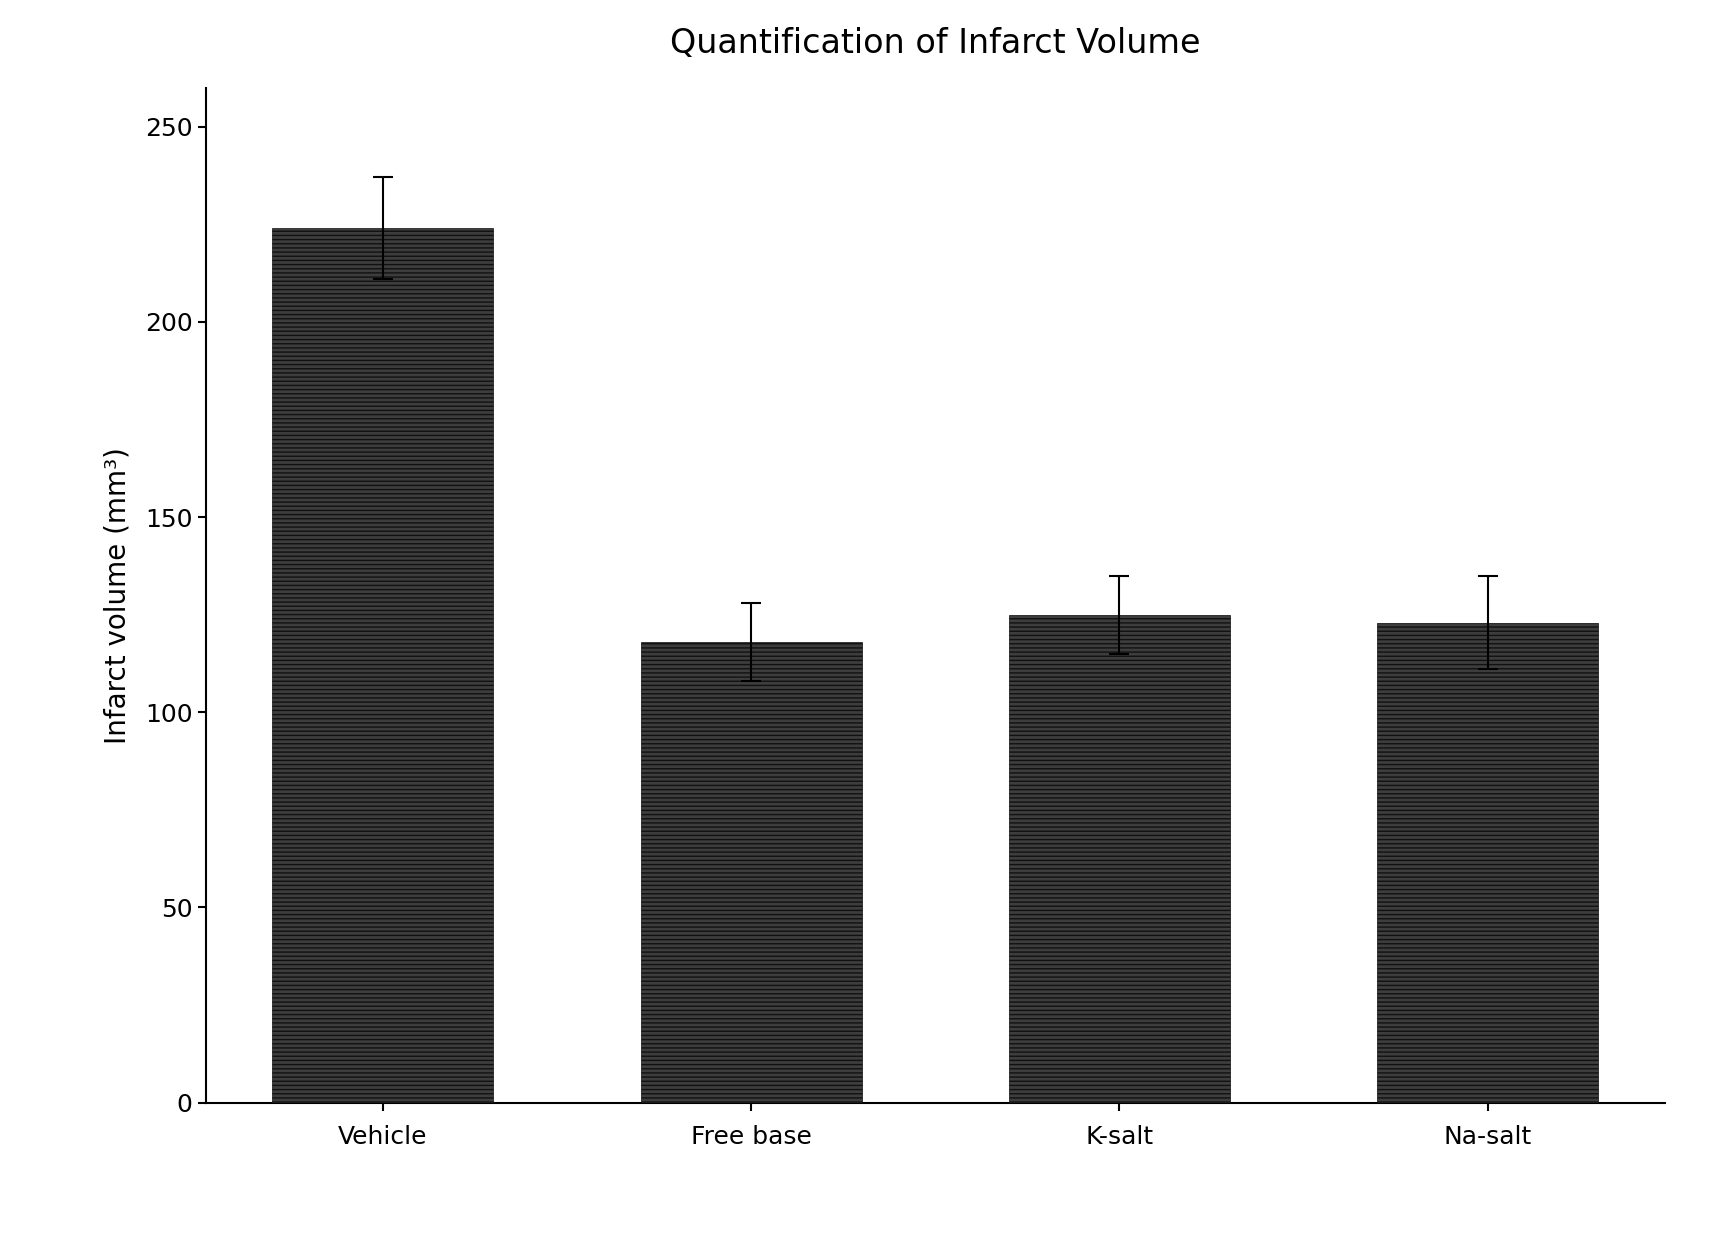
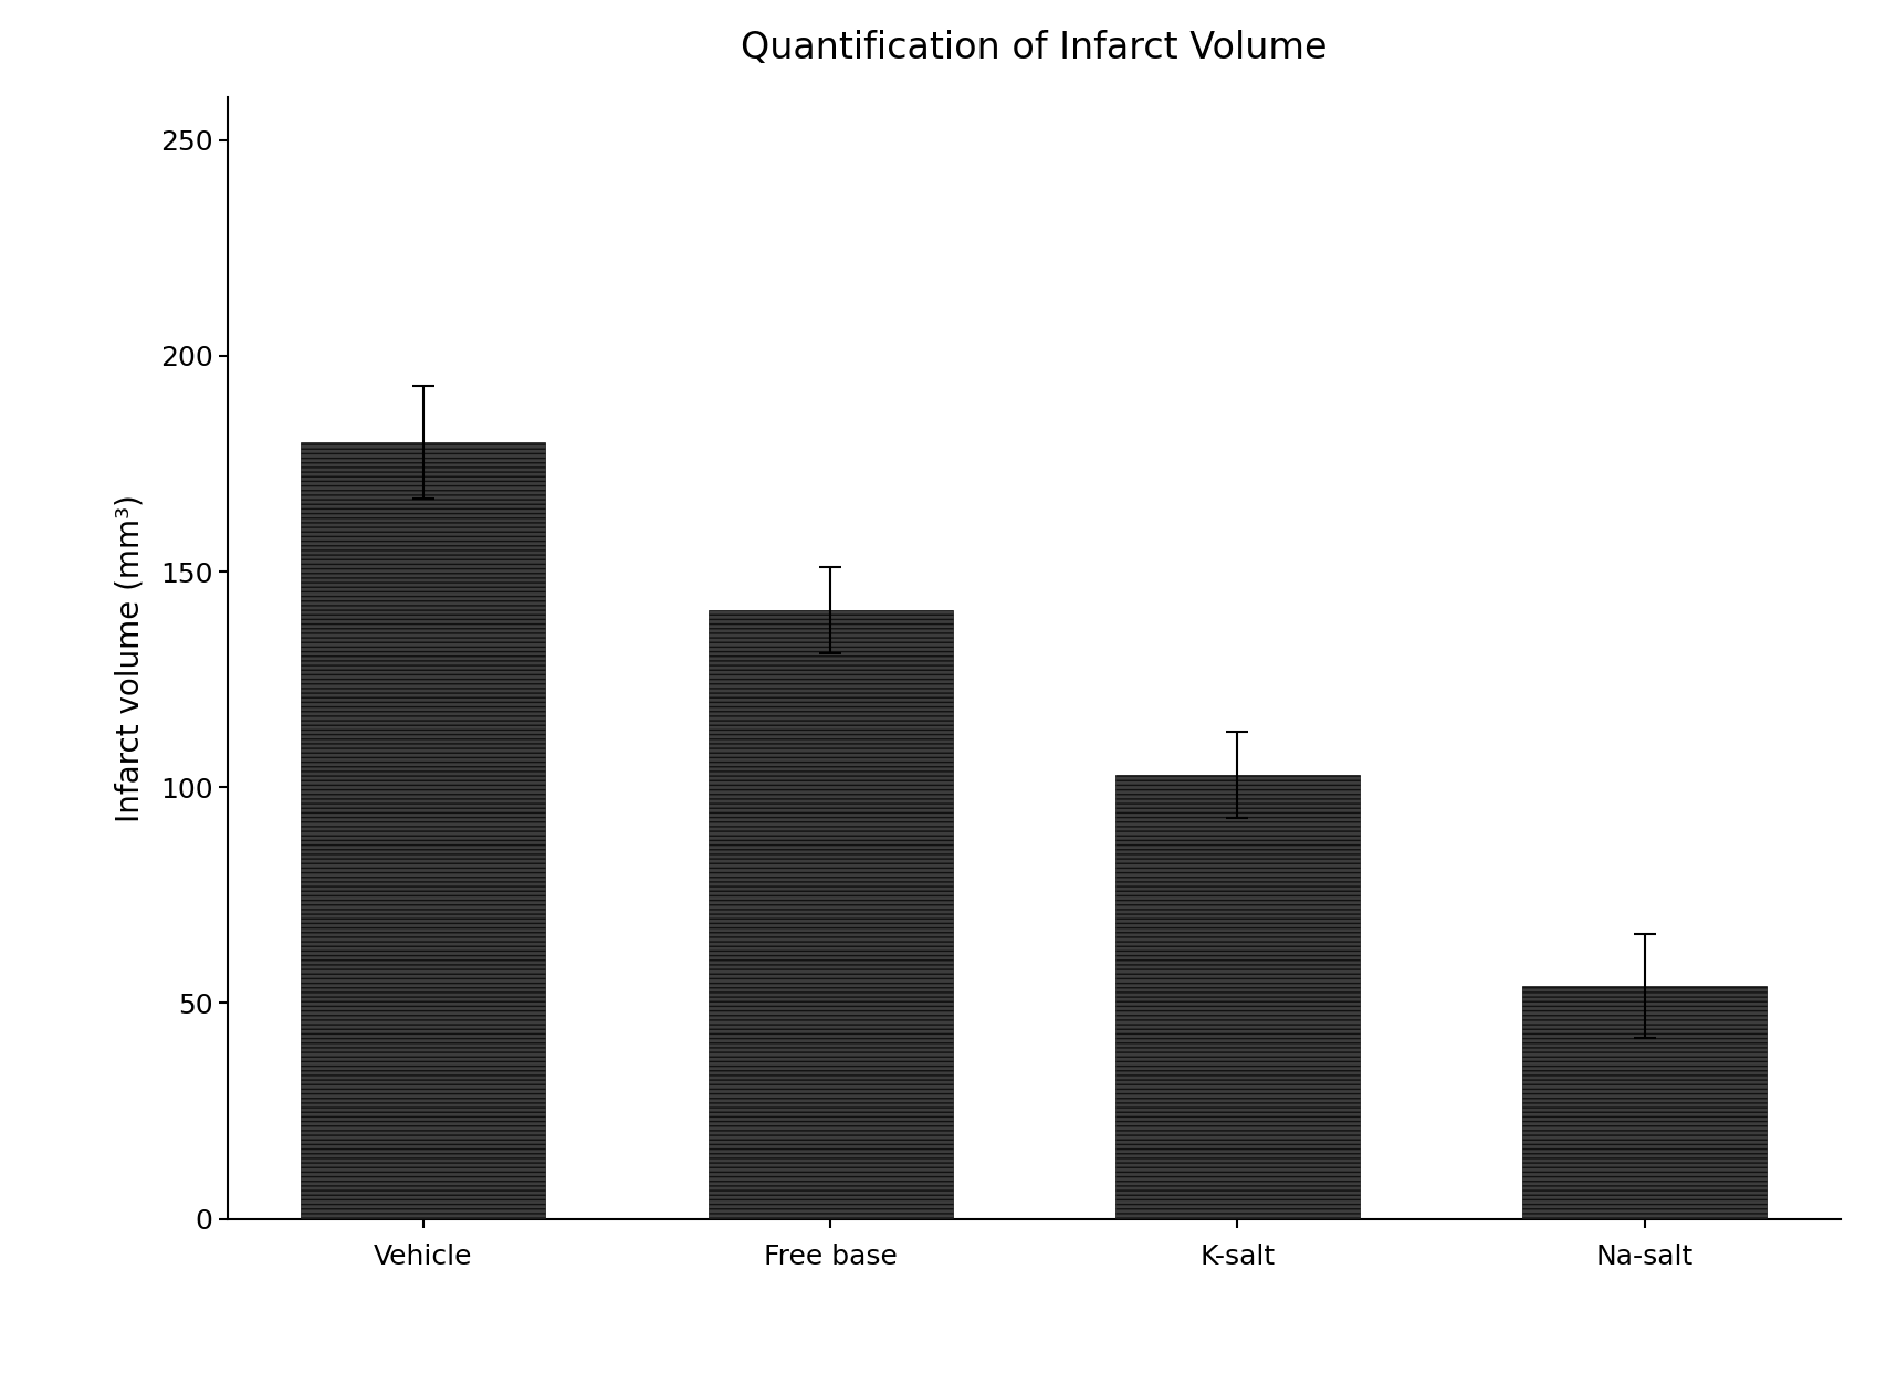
Vehicle: 224 -> 180
Free base: 118 -> 141
K-salt: 125 -> 103
Na-salt: 123 -> 54
